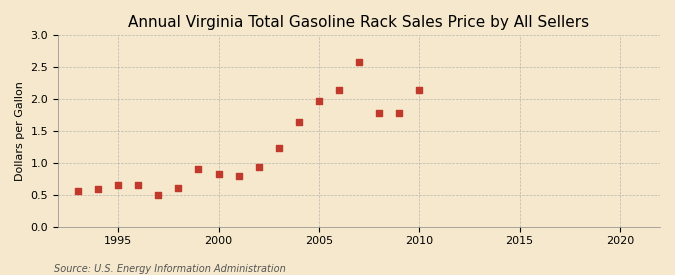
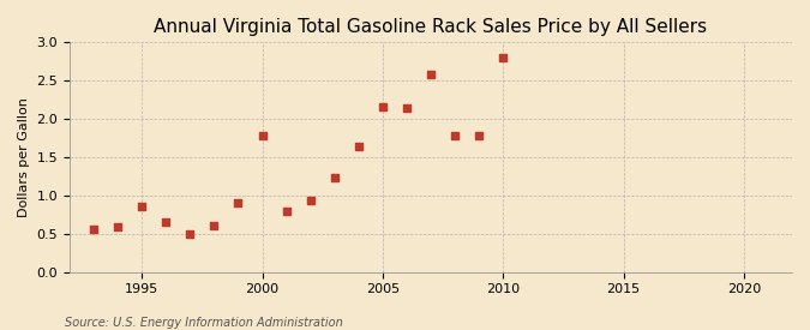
1995: 0.65 -> 0.86
2000: 0.82 -> 1.78
2005: 1.97 -> 2.16
2010: 2.15 -> 2.80
